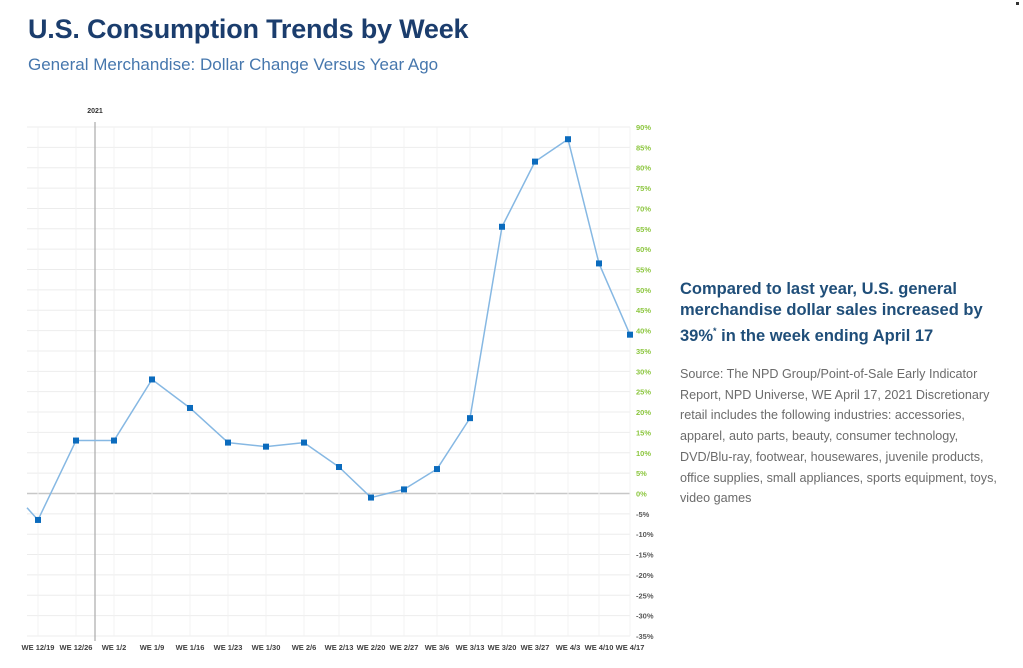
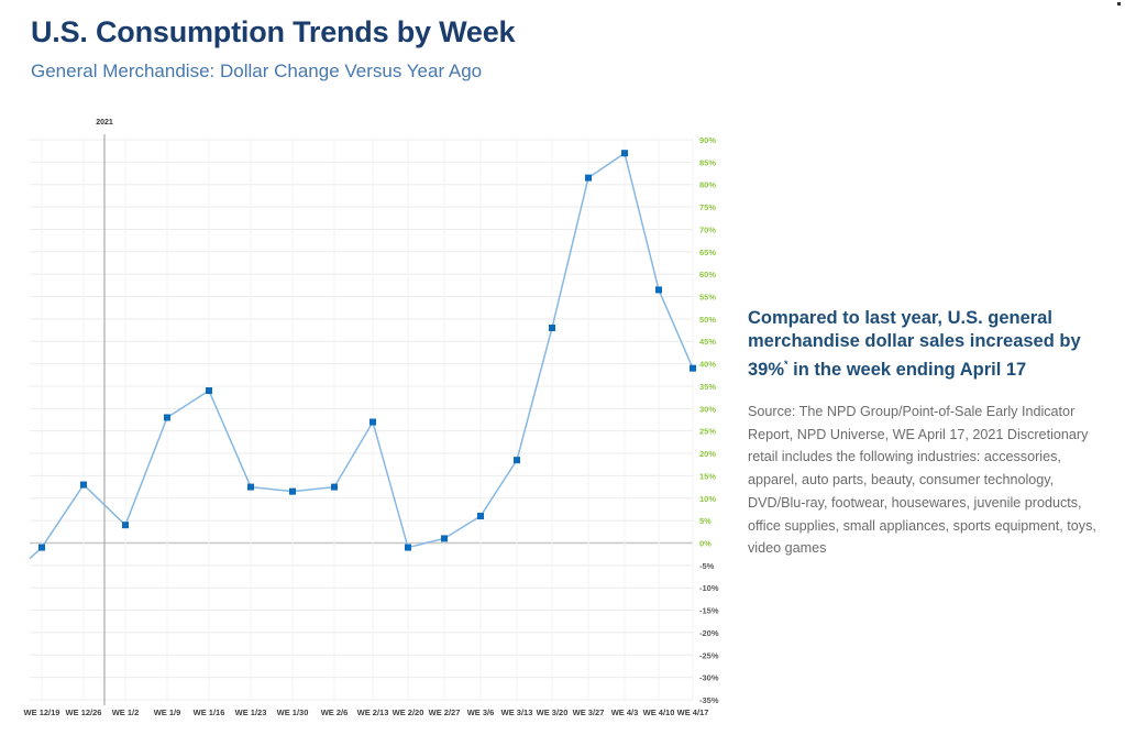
WE 12/19: -6% -> -1%
WE 1/2: 13% -> 4%
WE 1/16: 21% -> 34%
WE 2/13: 6% -> 27%
WE 3/20: 66% -> 48%
